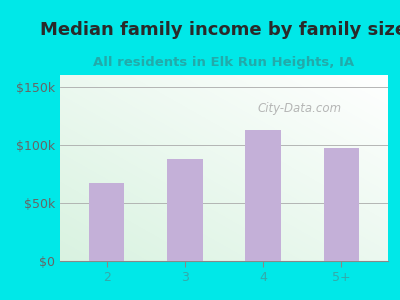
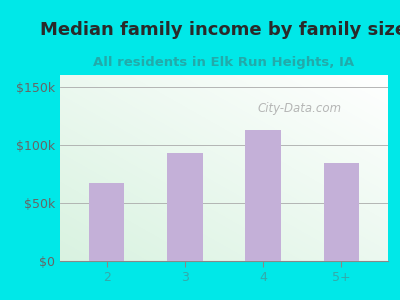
3: $88k -> $93k
5+: $97k -> $84k
